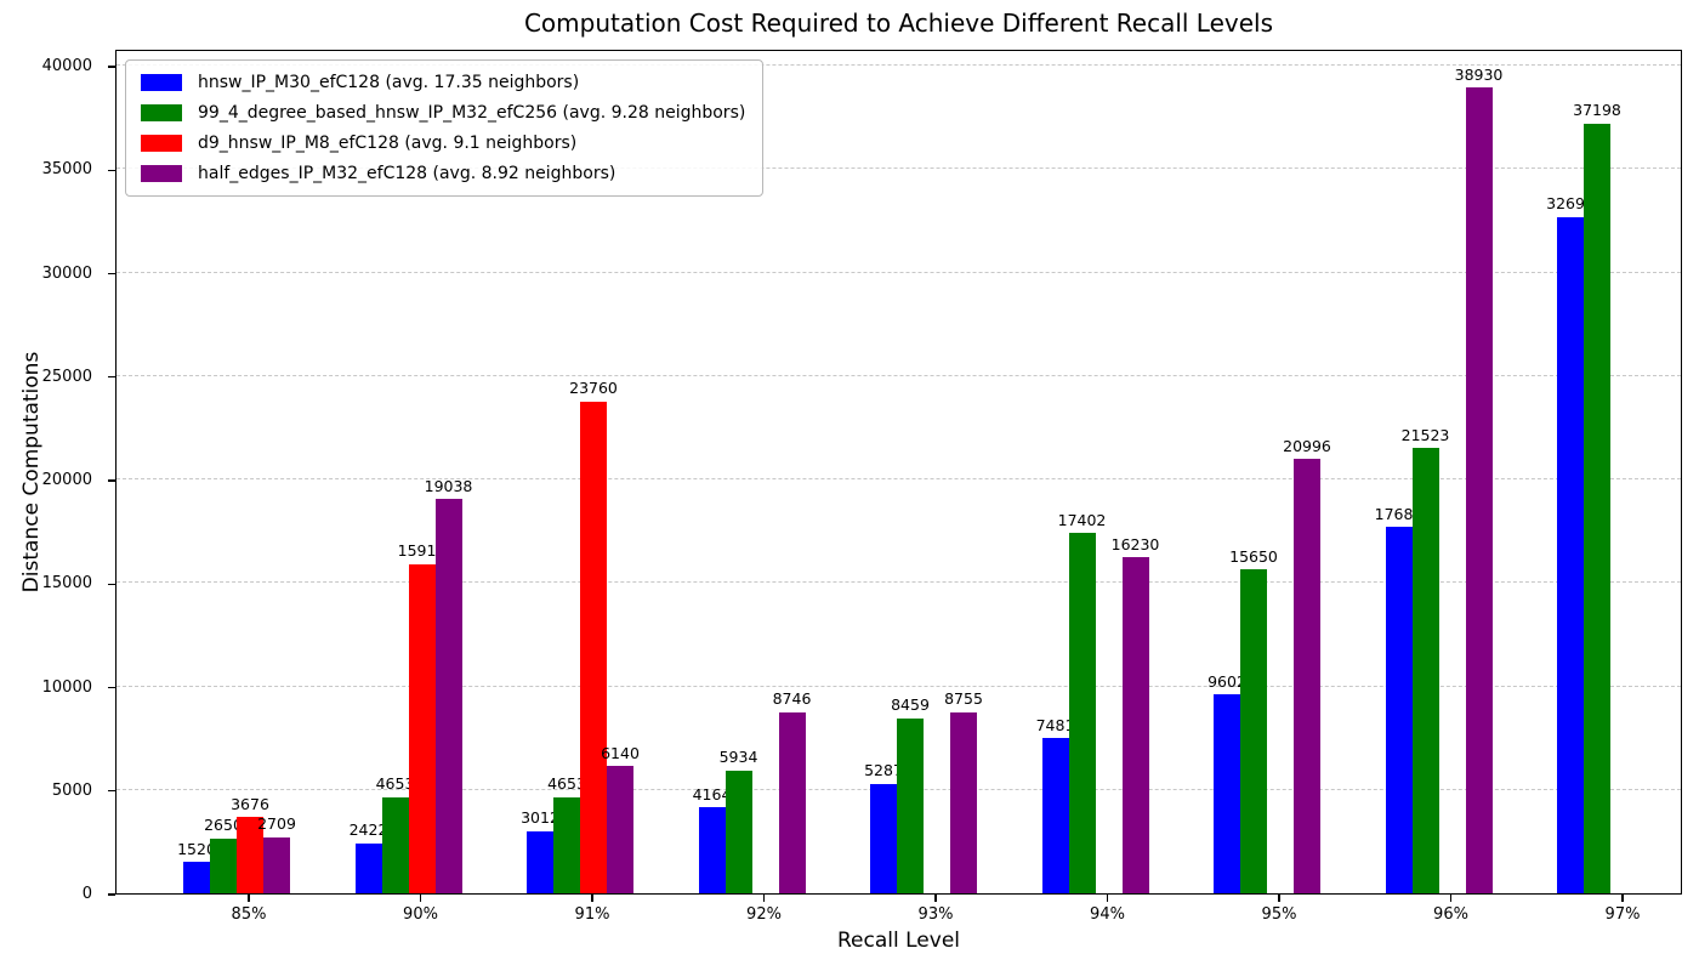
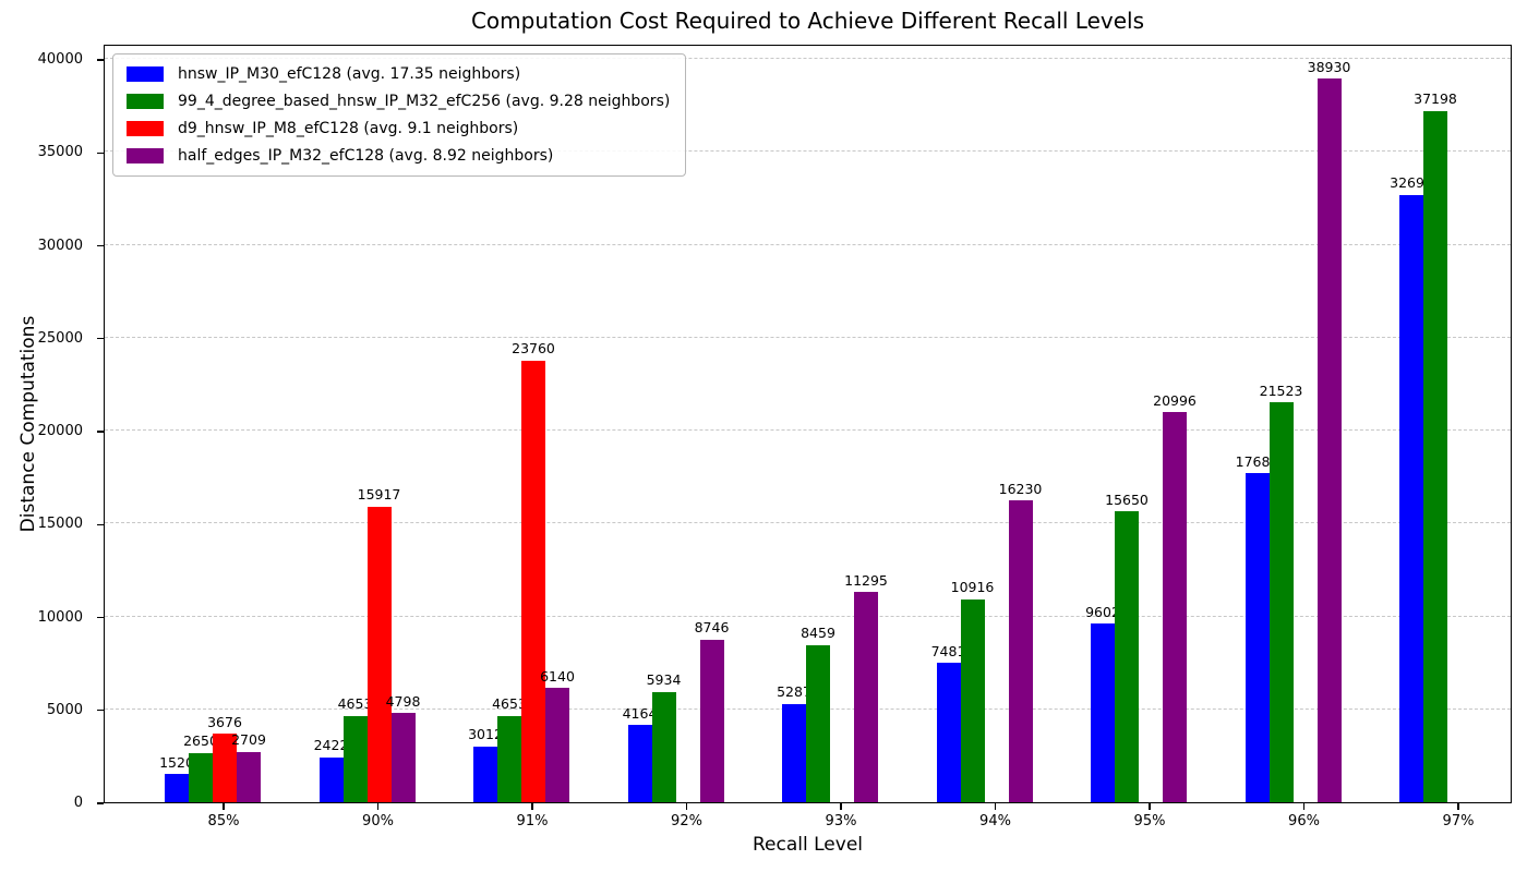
half_edges_IP_M32_efC128 (avg. 8.92 neighbors)/90%: 19038 -> 4798
half_edges_IP_M32_efC128 (avg. 8.92 neighbors)/93%: 8755 -> 11295
99_4_degree_based_hnsw_IP_M32_efC256 (avg. 9.28 neighbors)/94%: 17402 -> 10916
